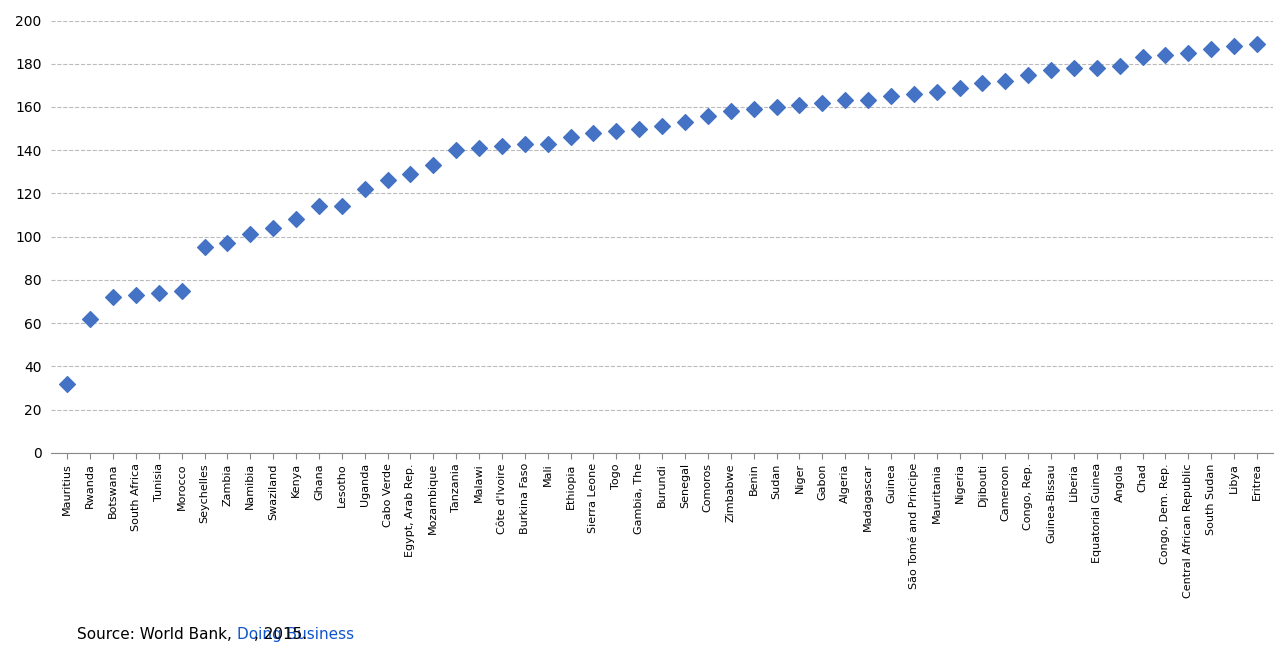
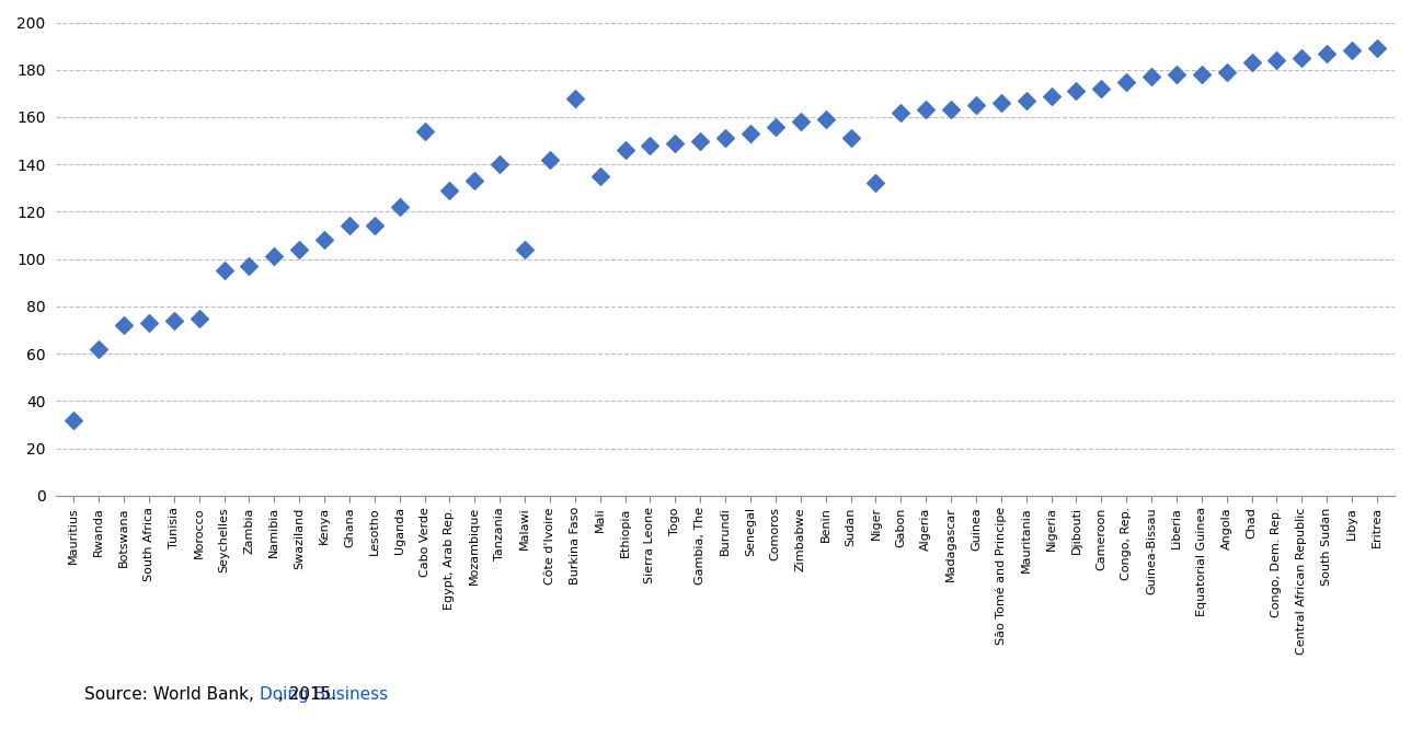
Cabo Verde: 126 -> 154
Malawi: 141 -> 104
Burkina Faso: 143 -> 168
Mali: 143 -> 135
Sudan: 160 -> 151
Niger: 161 -> 132
